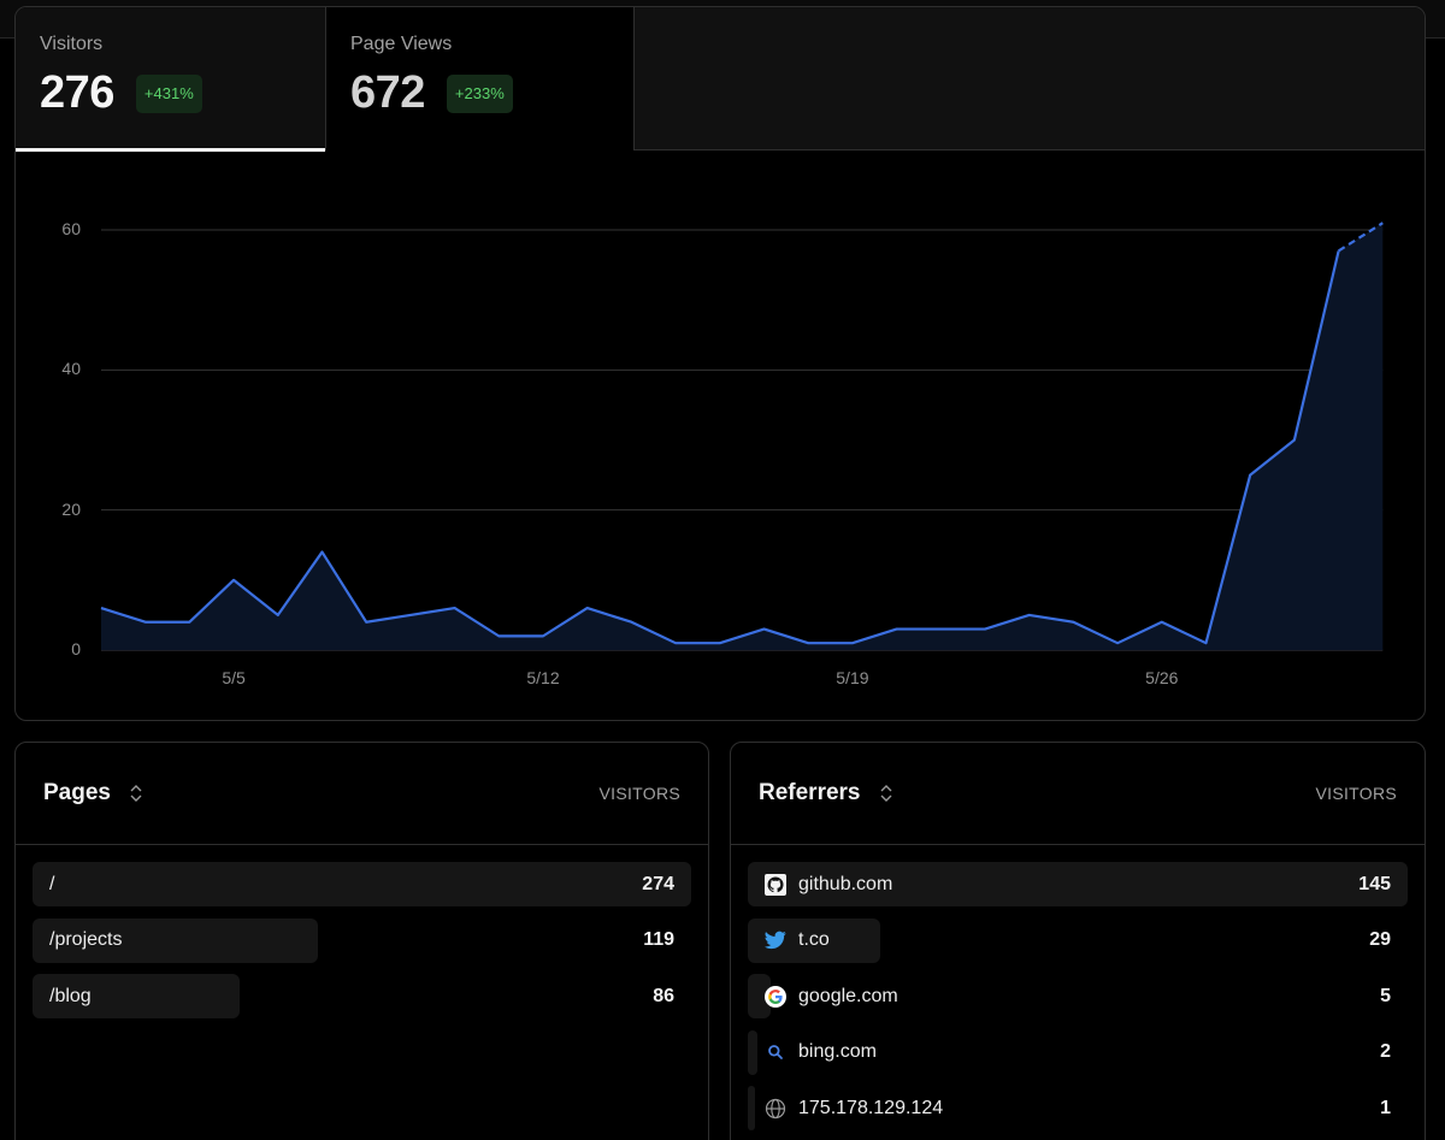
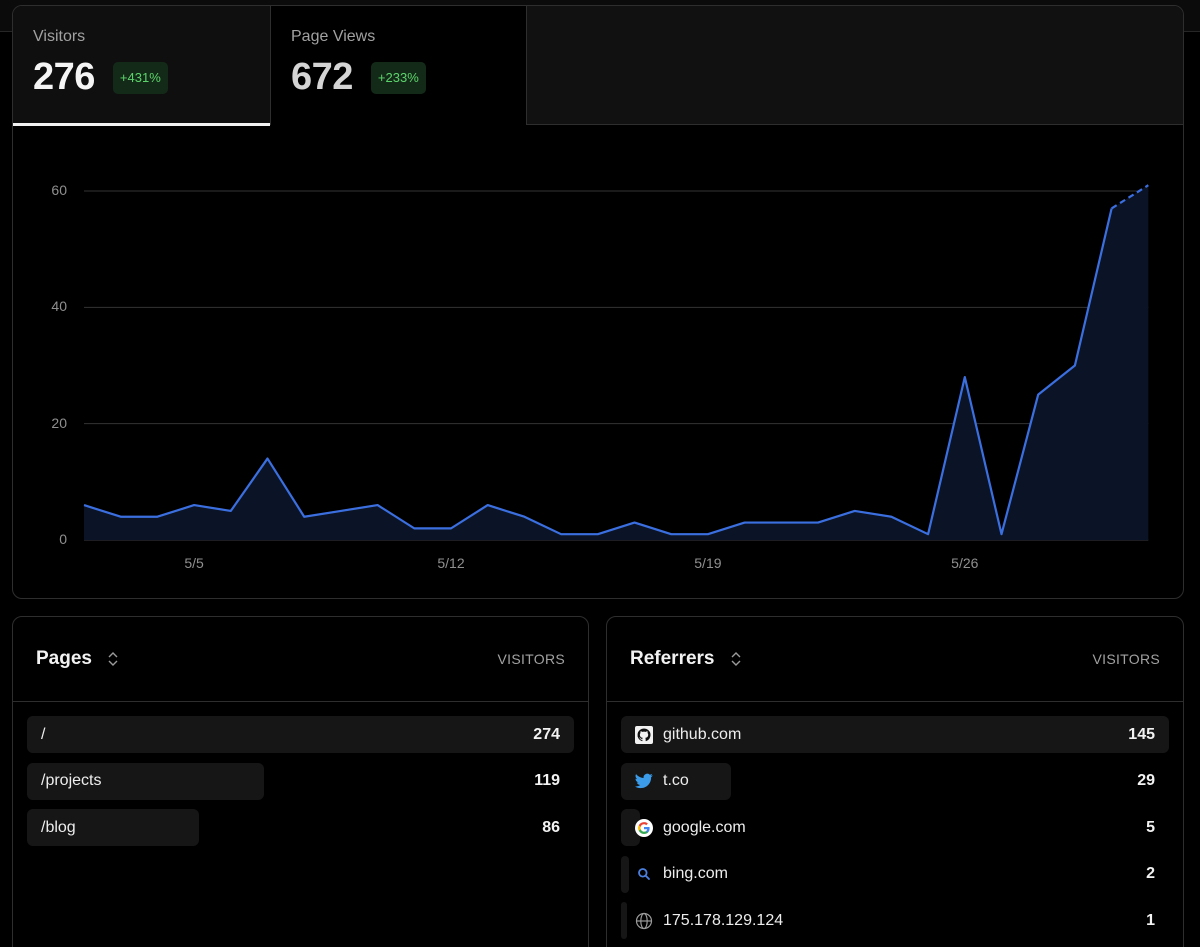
5/5: 10 -> 6
5/26: 4 -> 28
